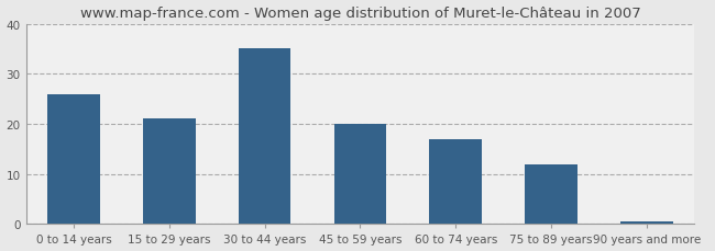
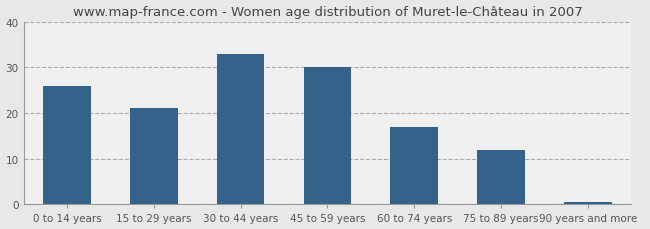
30 to 44 years: 35.0 -> 33.0
45 to 59 years: 20.0 -> 30.0
